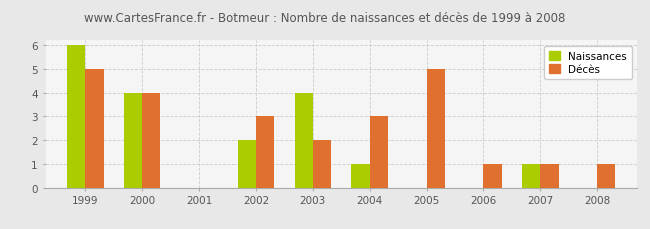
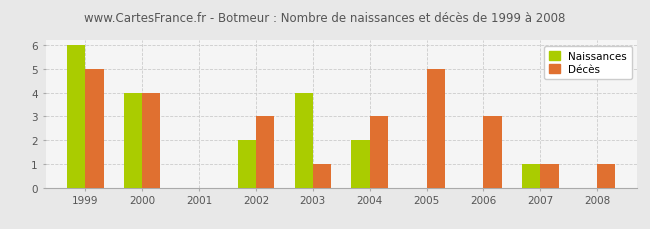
Décès/2003: 2 -> 1
Naissances/2004: 1 -> 2
Décès/2006: 1 -> 3
